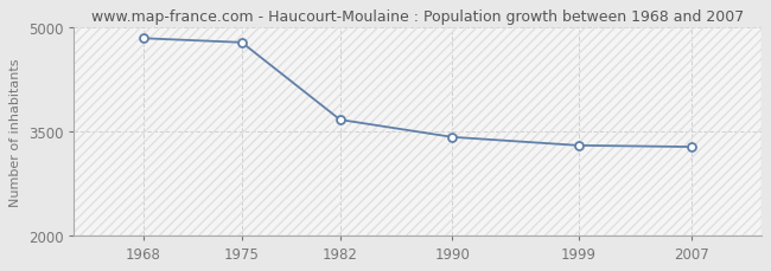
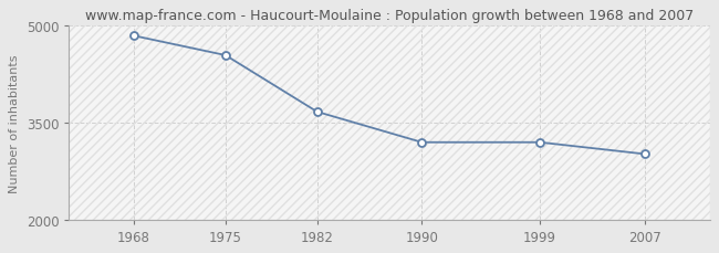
1975: 4780 -> 4540
1990: 3420 -> 3200
1999: 3300 -> 3200
2007: 3280 -> 3020
